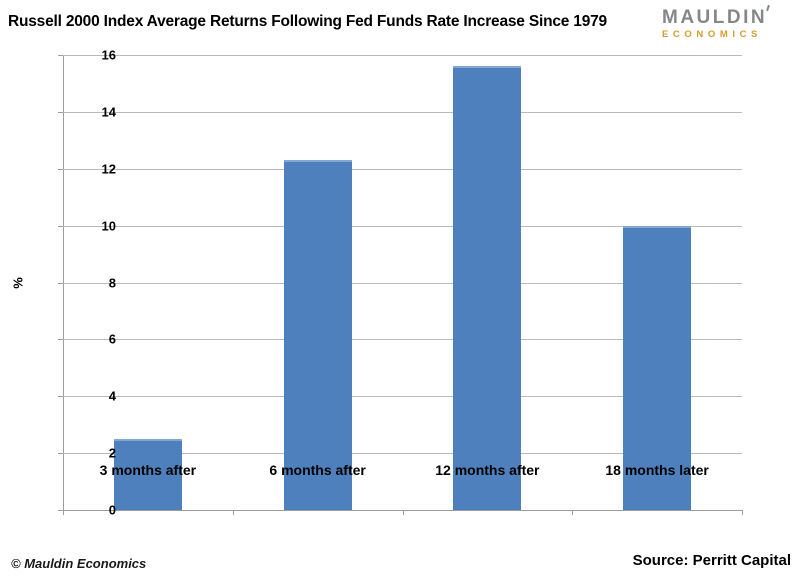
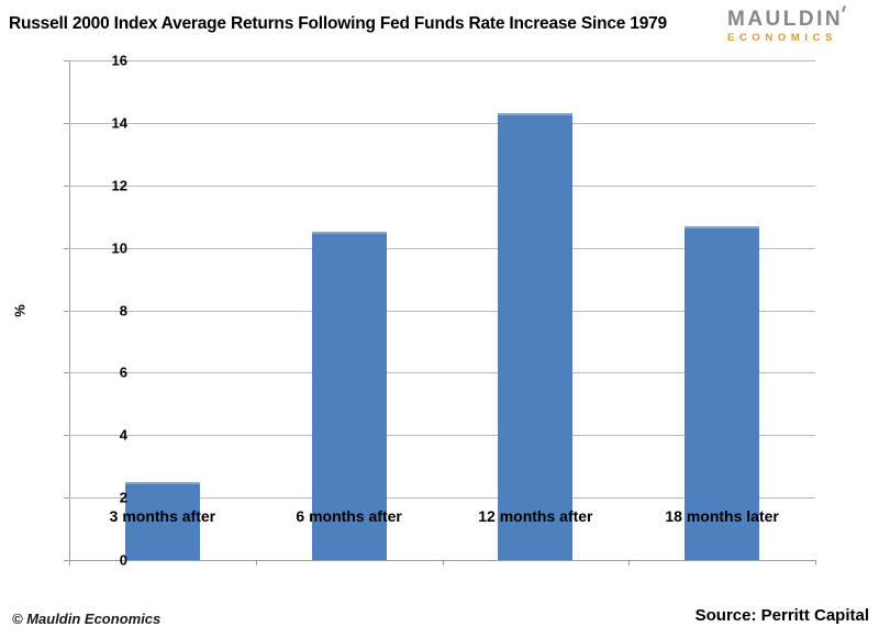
6 months after: 12.3 -> 10.5
12 months after: 15.6 -> 14.3
18 months later: 10.0 -> 10.7
